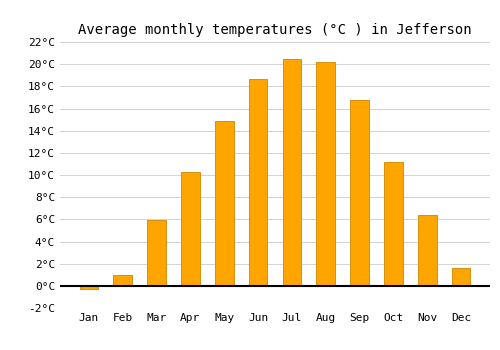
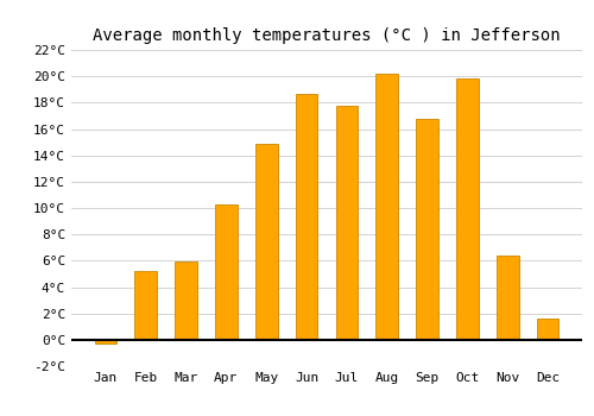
Feb: 1.0°C -> 5.2°C
Jul: 20.5°C -> 17.8°C
Oct: 11.2°C -> 19.8°C
